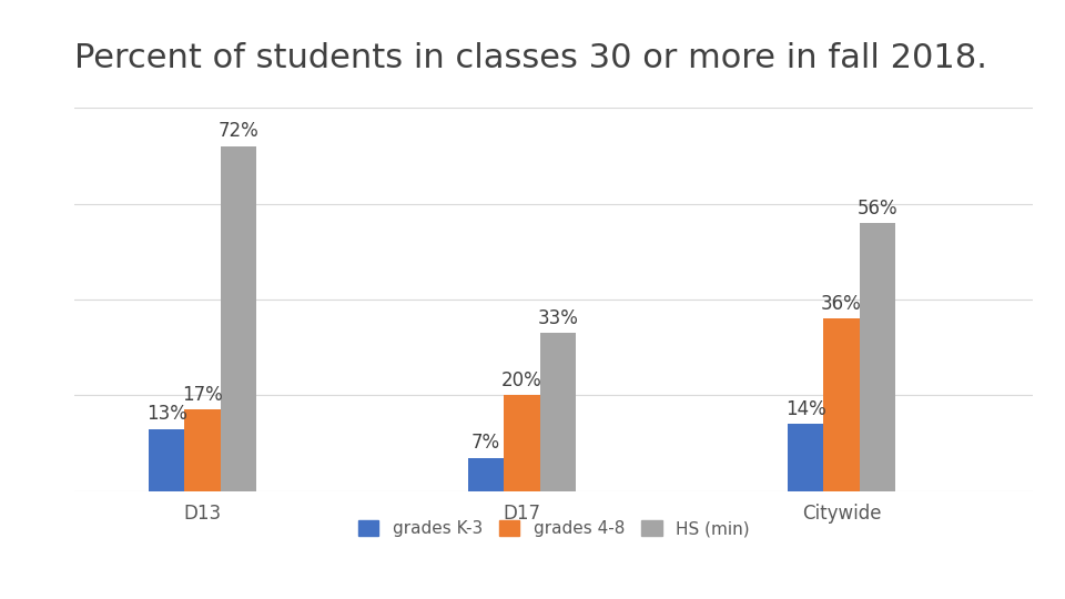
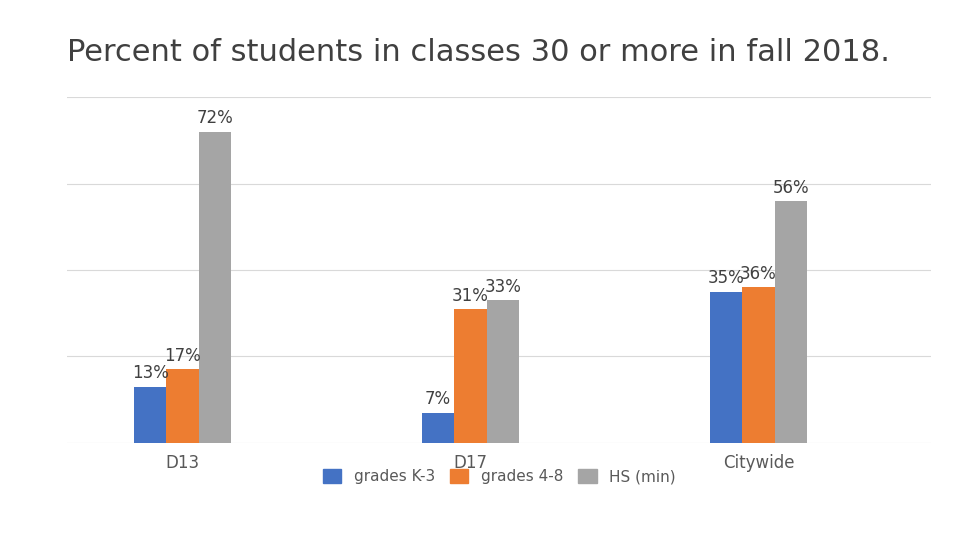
grades 4-8/D17: 20% -> 31%
grades K-3/Citywide: 14% -> 35%
